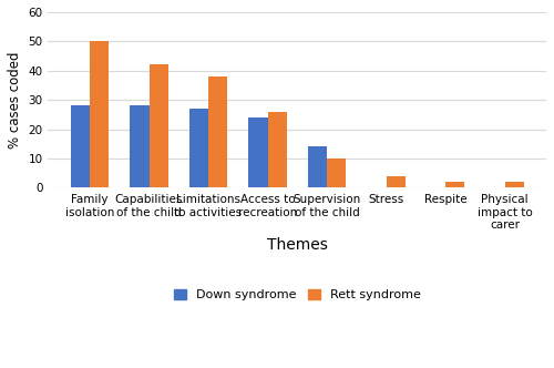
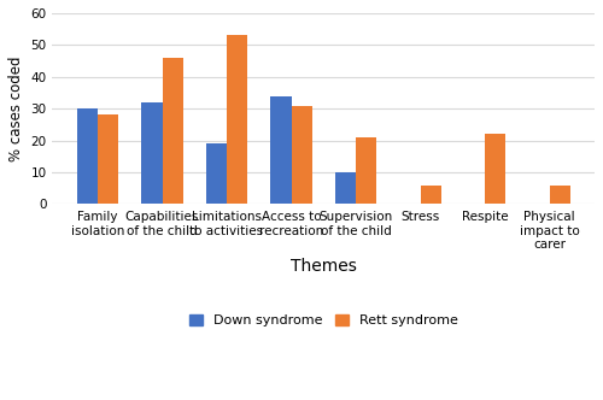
Down syndrome/Family isolation: 28 -> 30
Rett syndrome/Family isolation: 50 -> 28
Down syndrome/Capabilities of the child: 28 -> 32
Rett syndrome/Capabilities of the child: 42 -> 46
Down syndrome/Limitations to activities: 27 -> 19
Rett syndrome/Limitations to activities: 38 -> 53
Down syndrome/Access to recreation: 24 -> 34
Rett syndrome/Access to recreation: 26 -> 31
Down syndrome/Supervision of the child: 14 -> 10
Rett syndrome/Supervision of the child: 10 -> 21
Rett syndrome/Stress: 4 -> 6
Rett syndrome/Respite: 2 -> 22
Rett syndrome/Physical impact to carer: 2 -> 6
